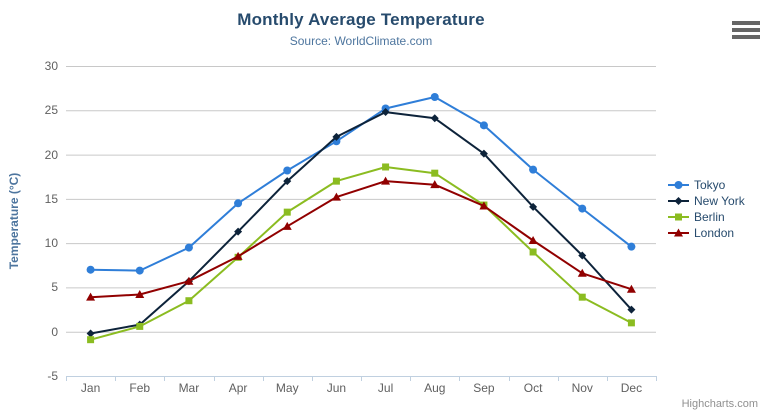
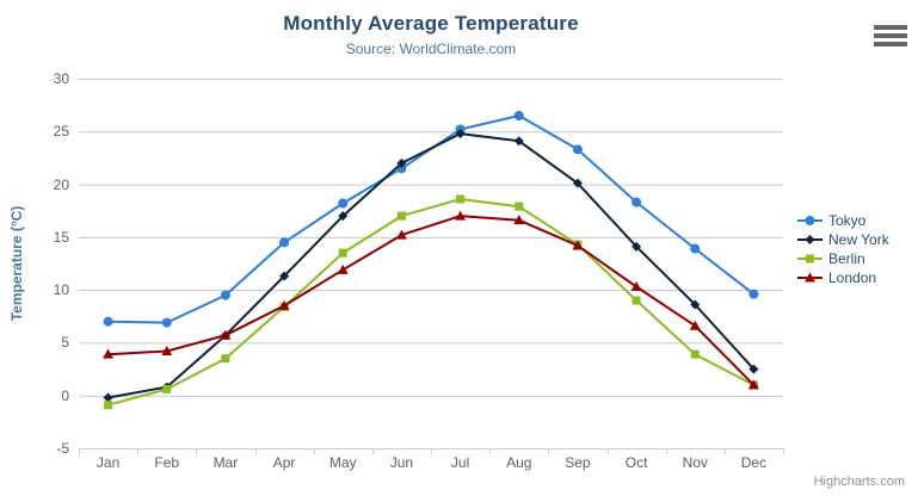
London/Dec: 5 -> 1
